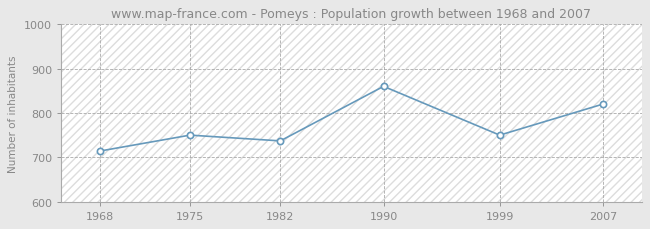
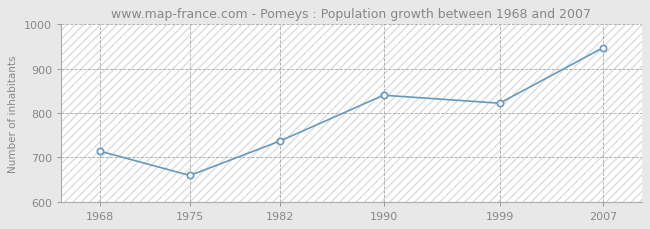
1975: 750 -> 659
1990: 860 -> 840
1999: 750 -> 822
2007: 820 -> 947
